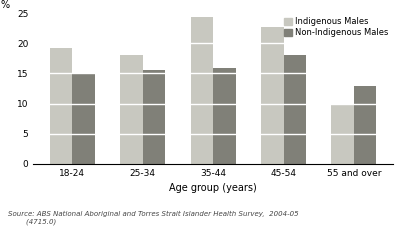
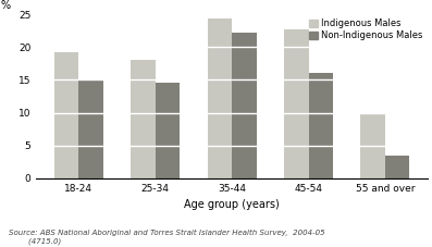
Non-Indigenous Males/25-34: 15.5 -> 14.6
Non-Indigenous Males/35-44: 15.9 -> 22.2
Non-Indigenous Males/45-54: 18.1 -> 16.0
Non-Indigenous Males/55 and over: 13.0 -> 3.4
